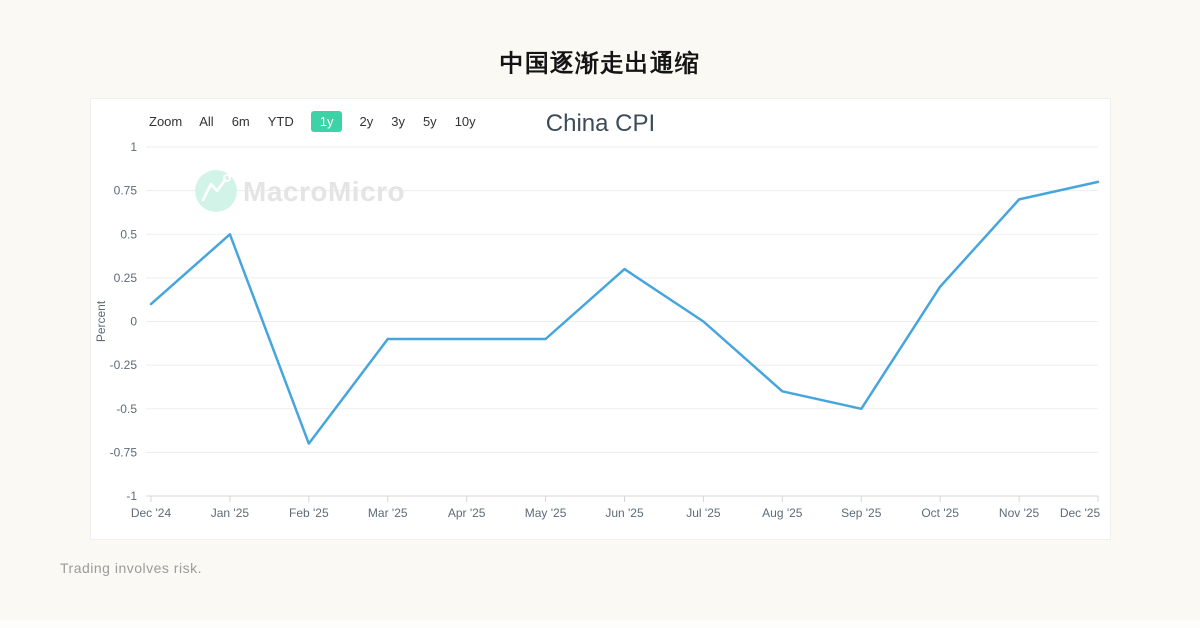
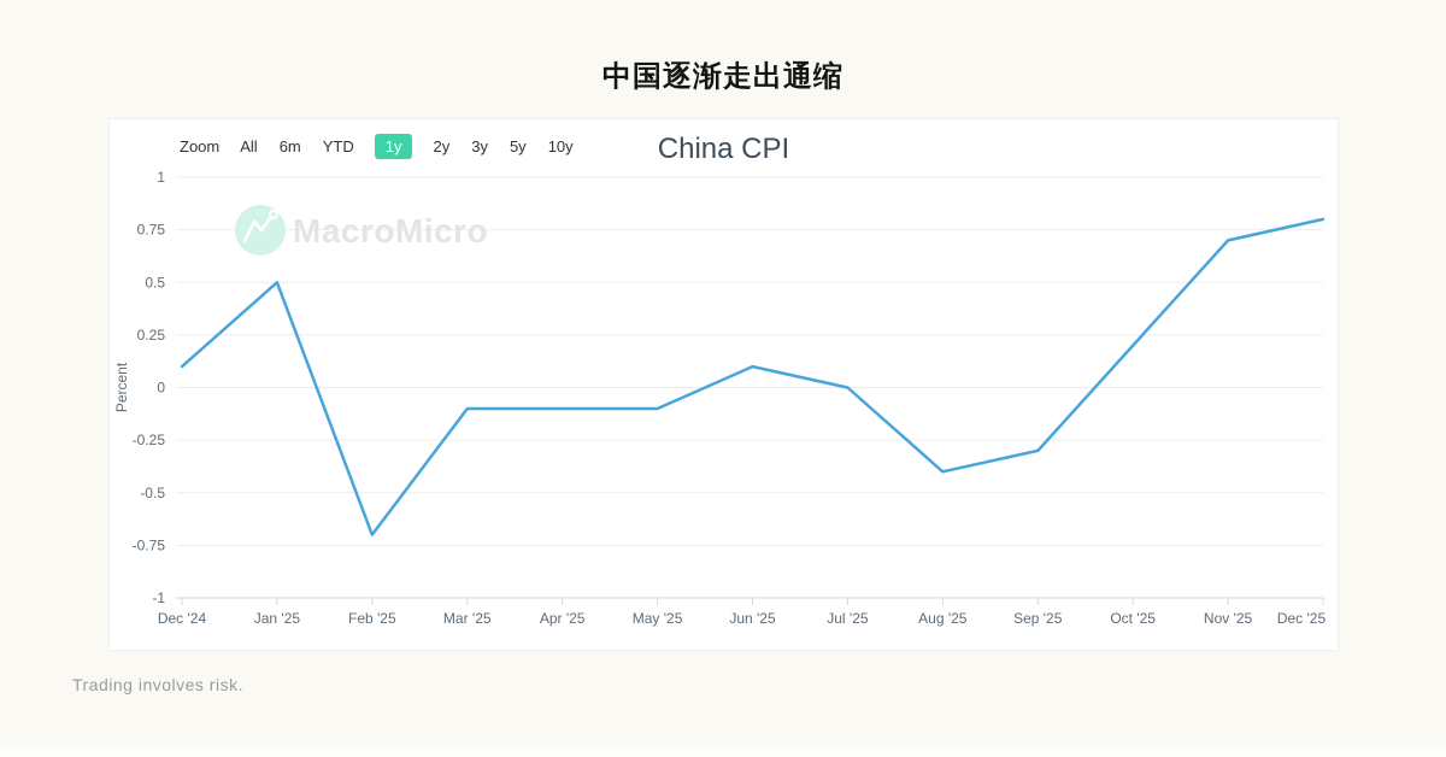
Jun '25: 0.3 -> 0.1
Sep '25: -0.5 -> -0.3
